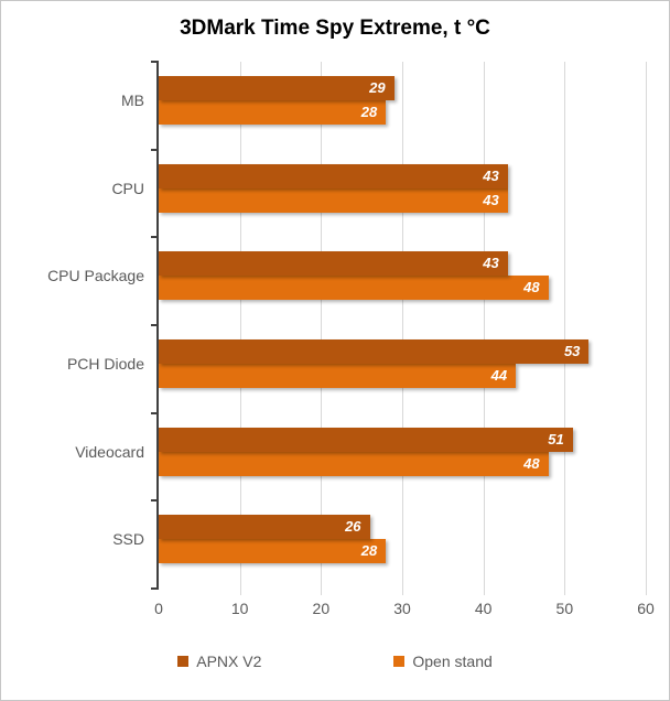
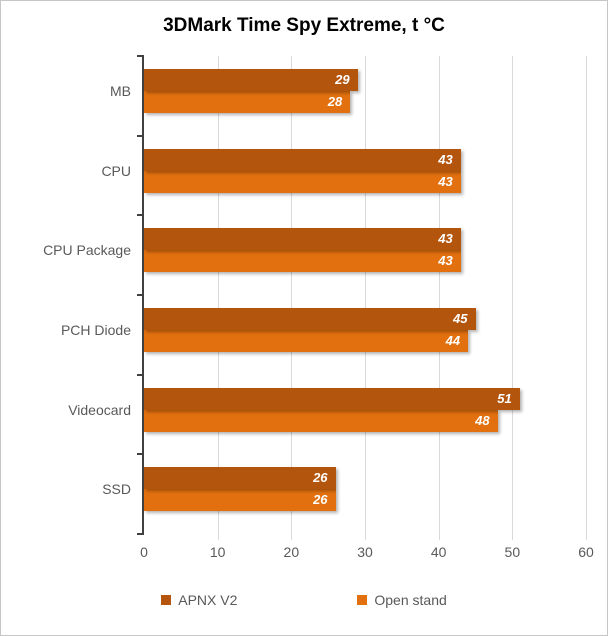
Open stand/CPU Package: 48 -> 43
APNX V2/PCH Diode: 53 -> 45
Open stand/SSD: 28 -> 26
